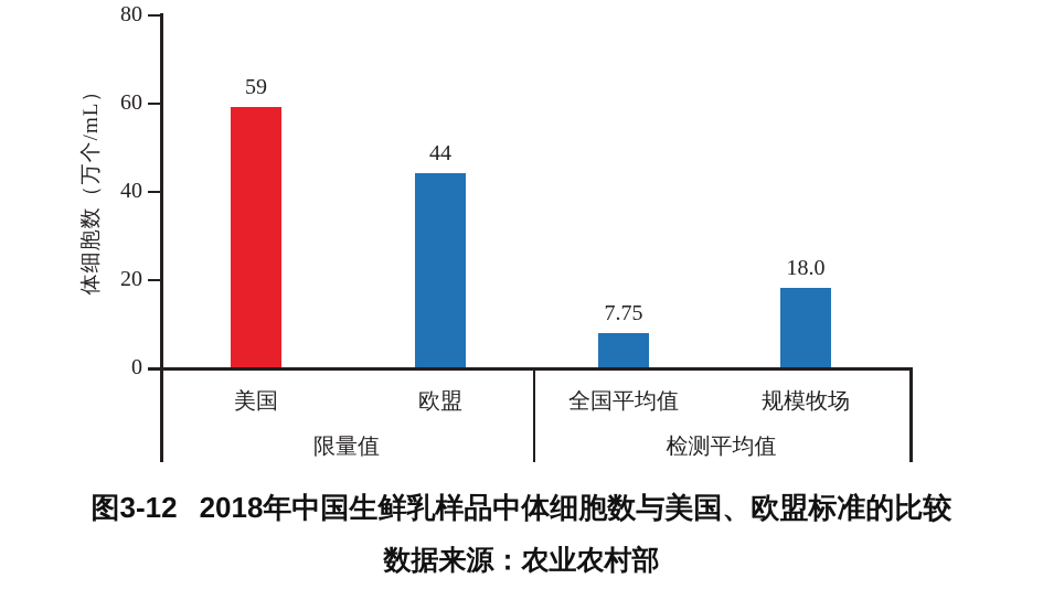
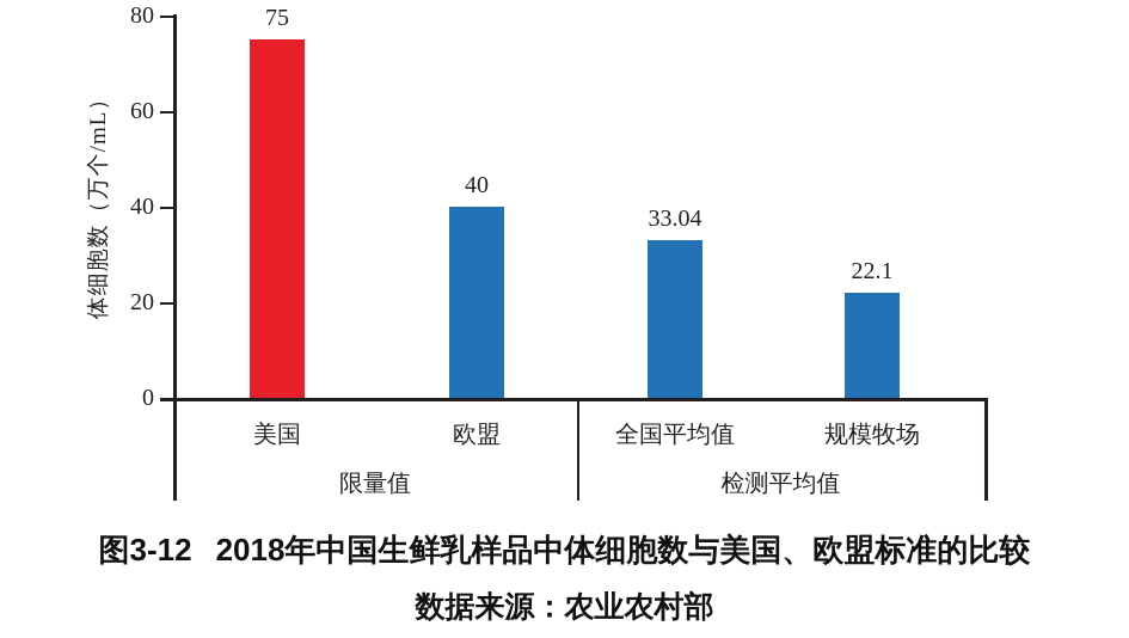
美国: 59 -> 75
欧盟: 44 -> 40
全国平均值: 7.75 -> 33.04
规模牧场: 18.0 -> 22.1
